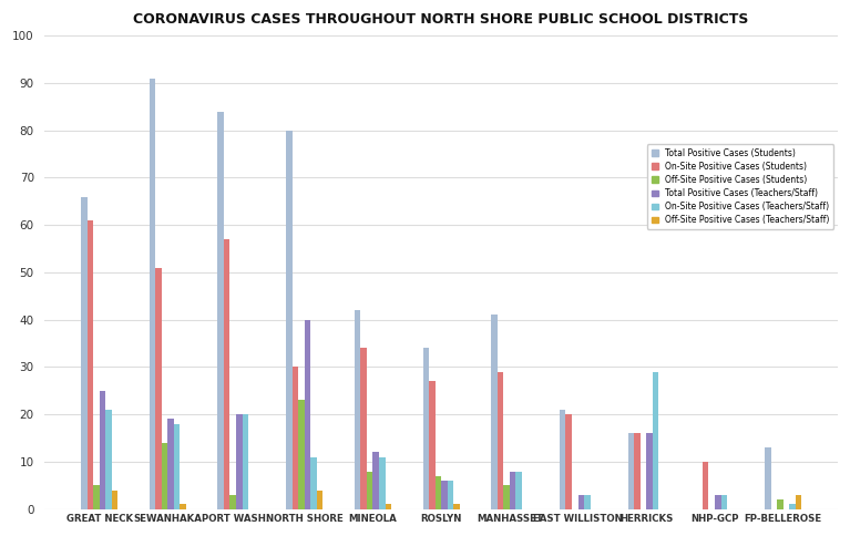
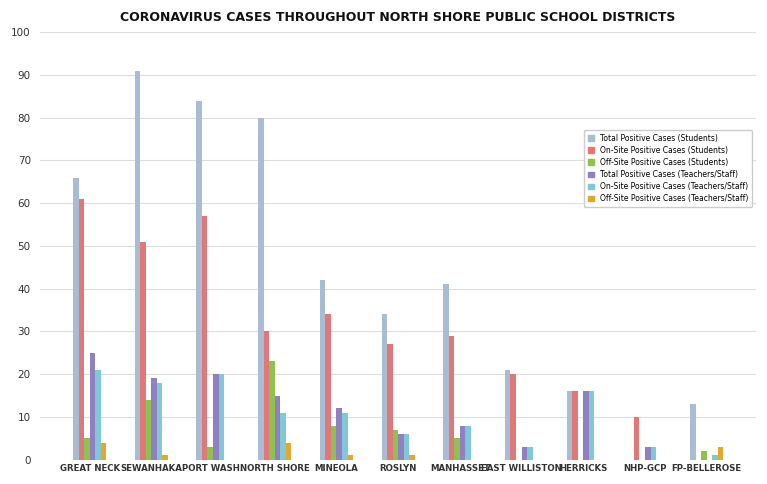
Total Positive Cases (Teachers/Staff)/NORTH SHORE: 40 -> 15
On-Site Positive Cases (Teachers/Staff)/HERRICKS: 29 -> 16
